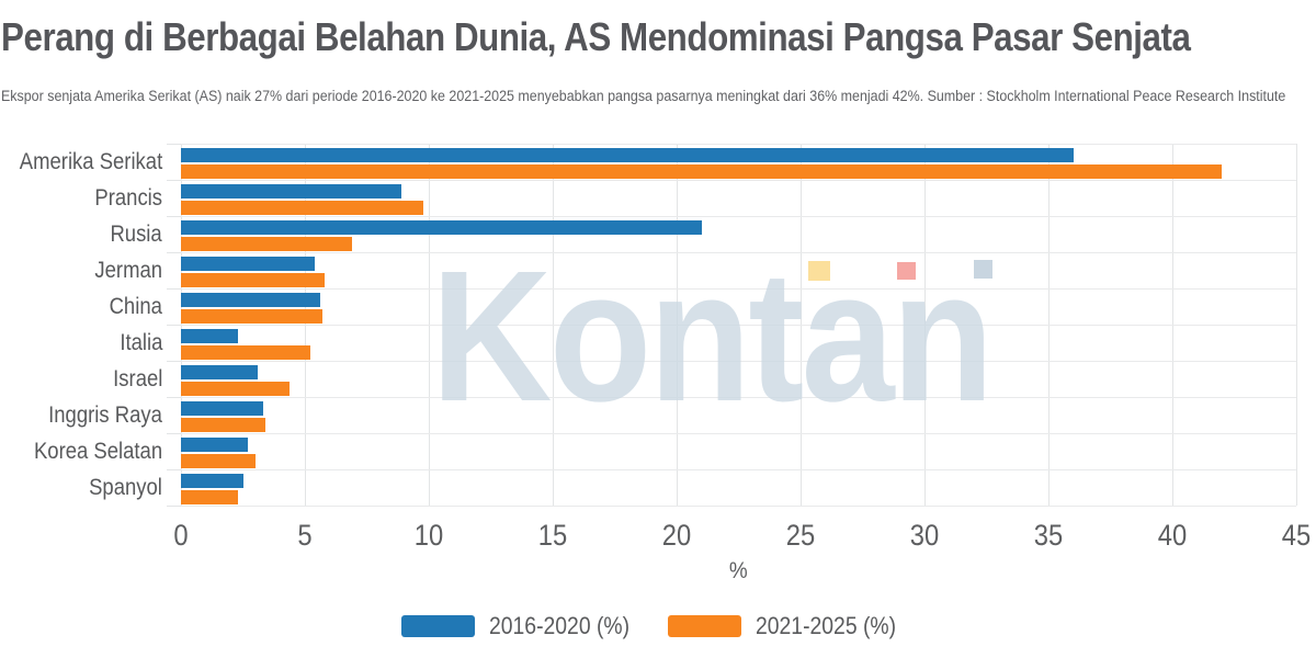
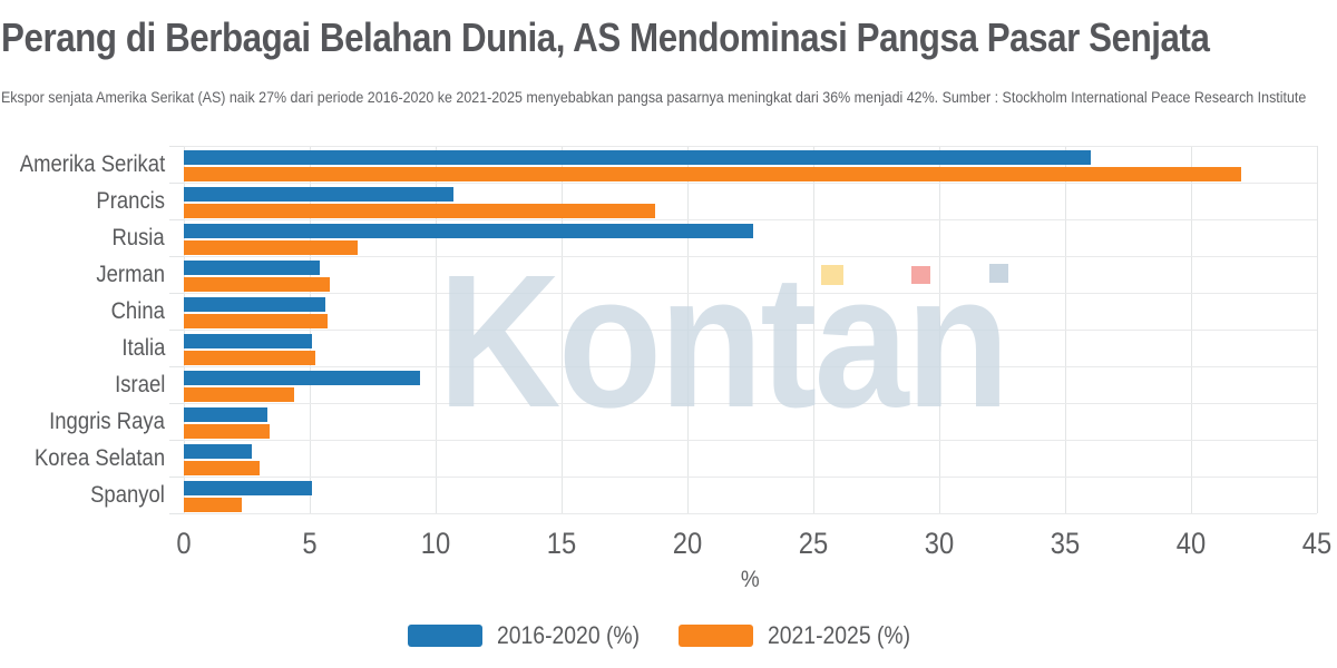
2016-2020 (%)/Prancis: 8.9 -> 10.7
2021-2025 (%)/Prancis: 9.8 -> 18.7
2016-2020 (%)/Rusia: 21.0 -> 22.6
2016-2020 (%)/Italia: 2.3 -> 5.1
2016-2020 (%)/Israel: 3.1 -> 9.4
2016-2020 (%)/Spanyol: 2.5 -> 5.1
